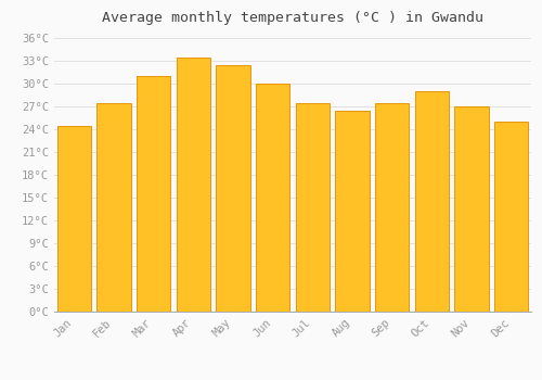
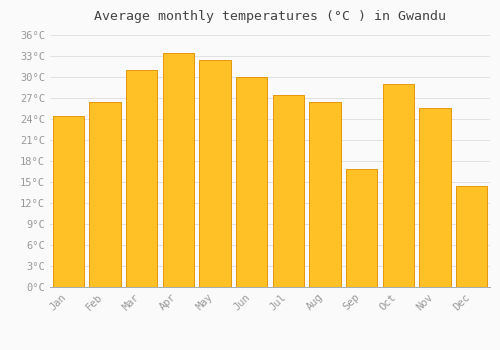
Feb: 27.5°C -> 26.4°C
Sep: 27.5°C -> 16.8°C
Nov: 27.0°C -> 25.6°C
Dec: 25.0°C -> 14.4°C
